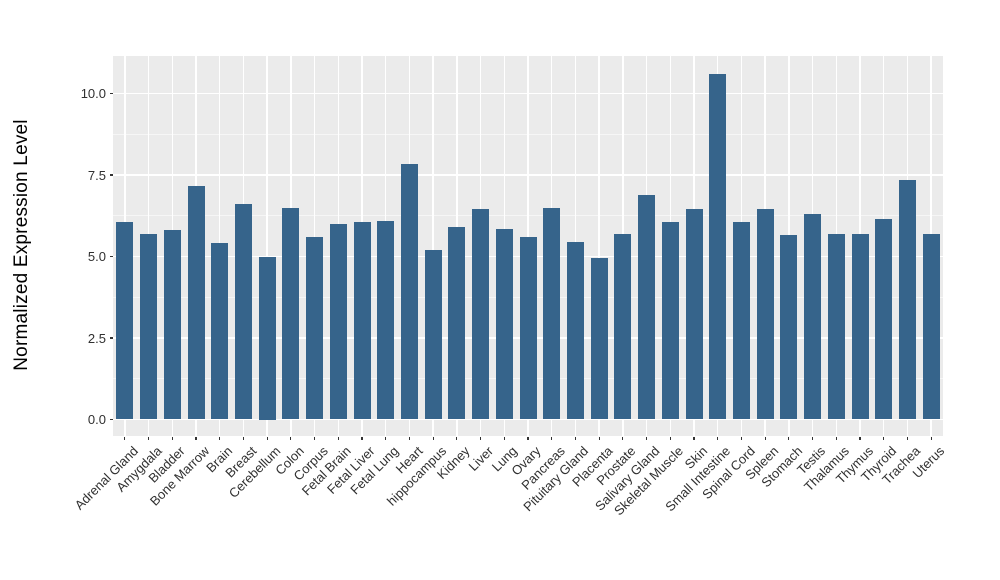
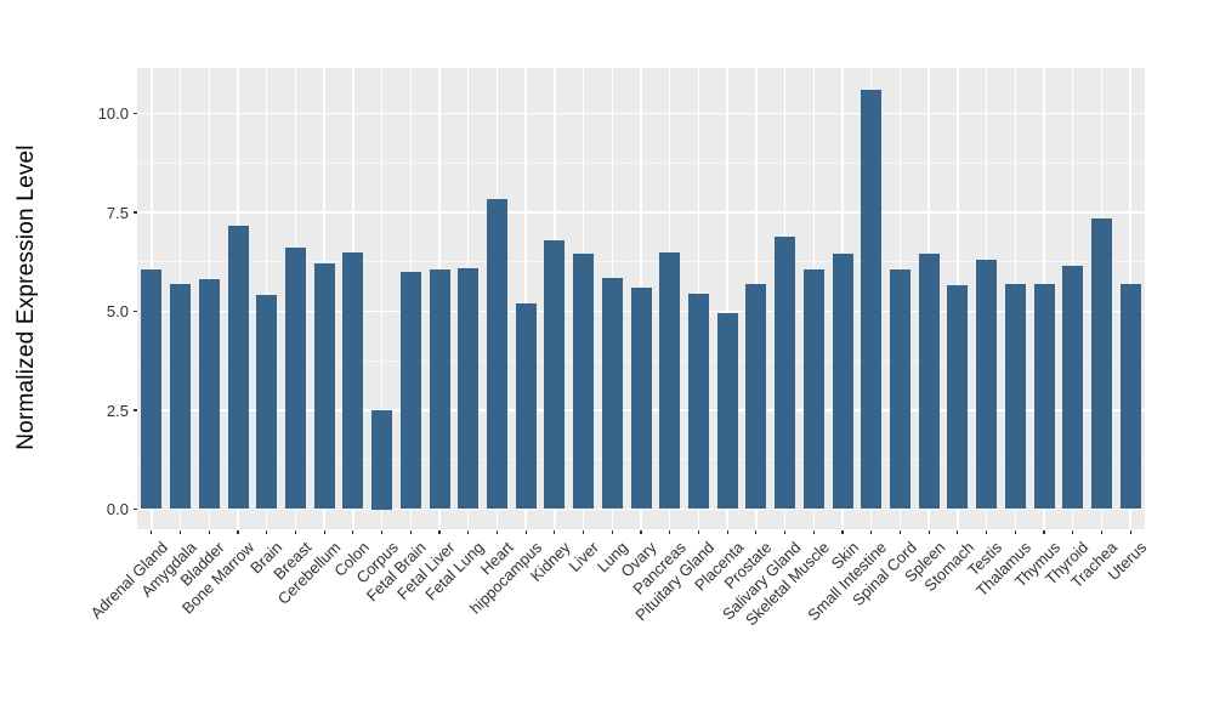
Cerebellum: 5.0 -> 6.2
Corpus: 5.6 -> 2.5
Kidney: 5.9 -> 6.8
